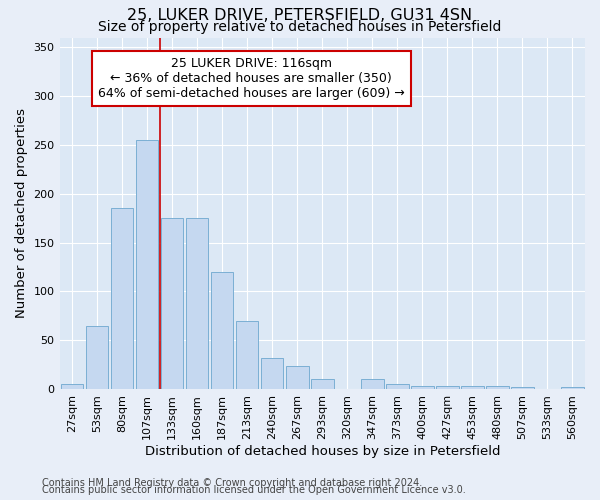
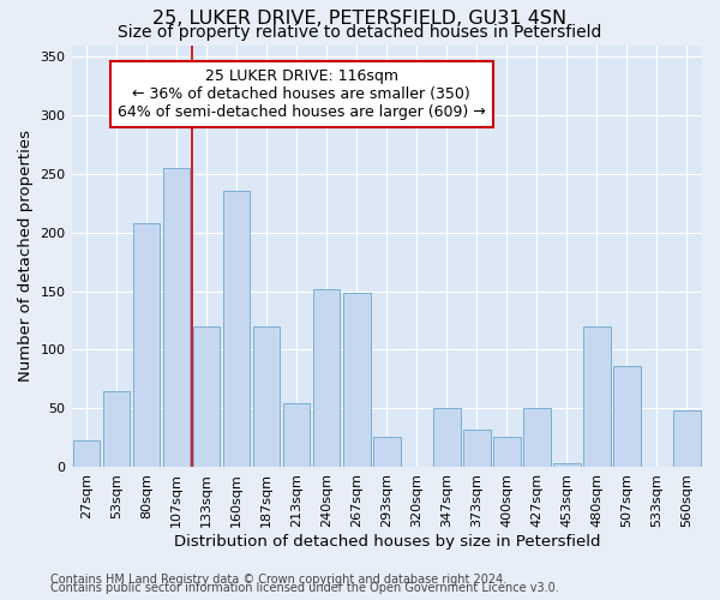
27sqm: 5 -> 22
80sqm: 185 -> 208
133sqm: 175 -> 120
160sqm: 175 -> 236
213sqm: 70 -> 54
240sqm: 32 -> 152
267sqm: 24 -> 148
293sqm: 10 -> 26
347sqm: 10 -> 50
373sqm: 5 -> 32
400sqm: 3 -> 26
427sqm: 3 -> 50
480sqm: 3 -> 120
507sqm: 2 -> 86
560sqm: 2 -> 48
